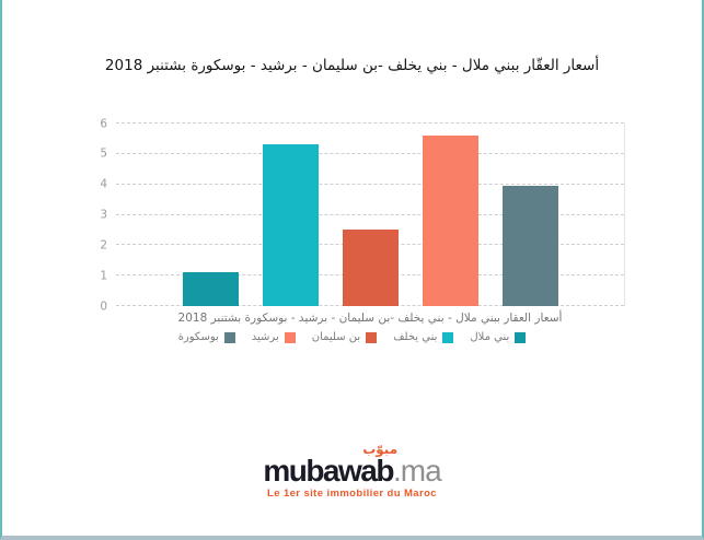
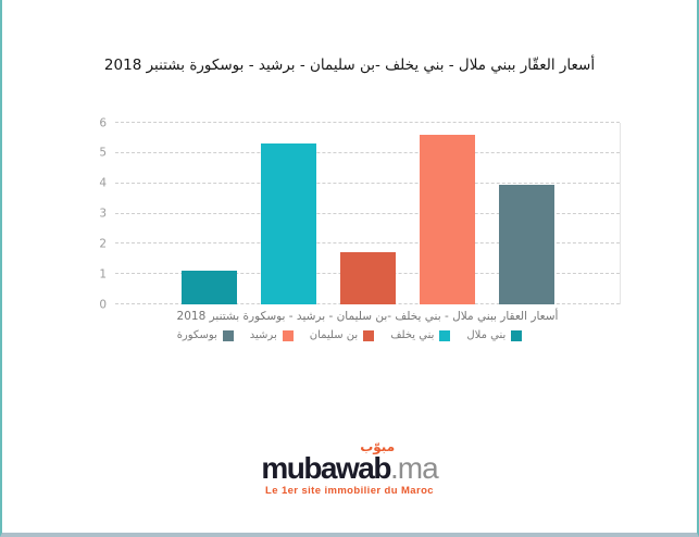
بن سليمان: 2.5 -> 1.7
